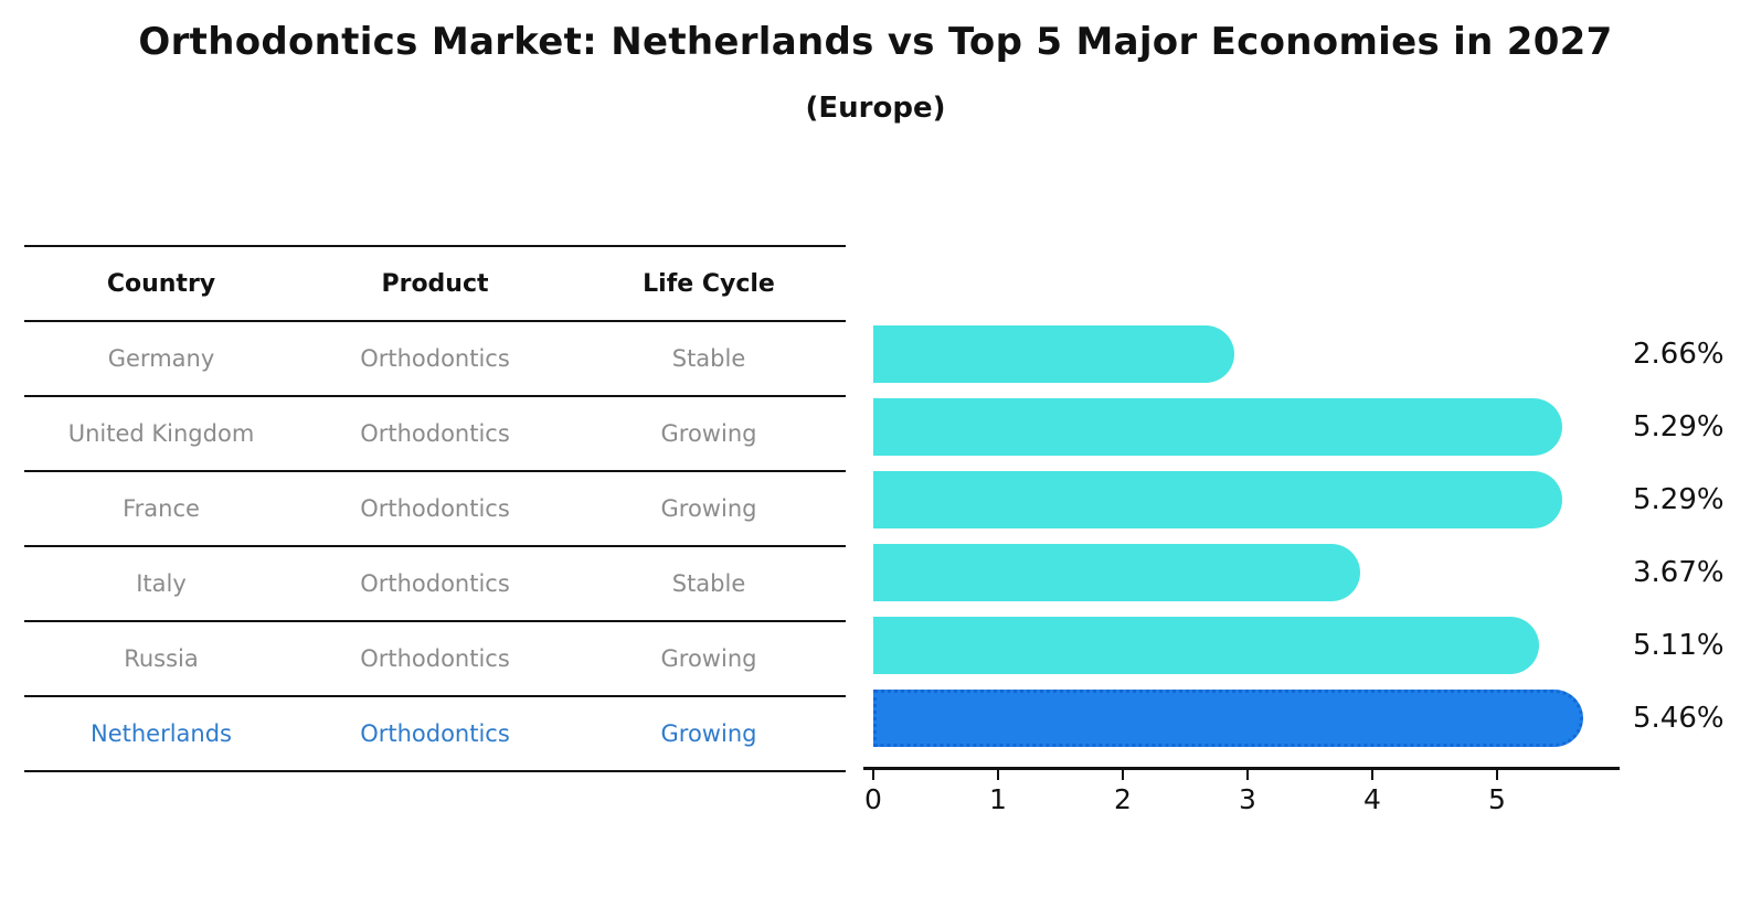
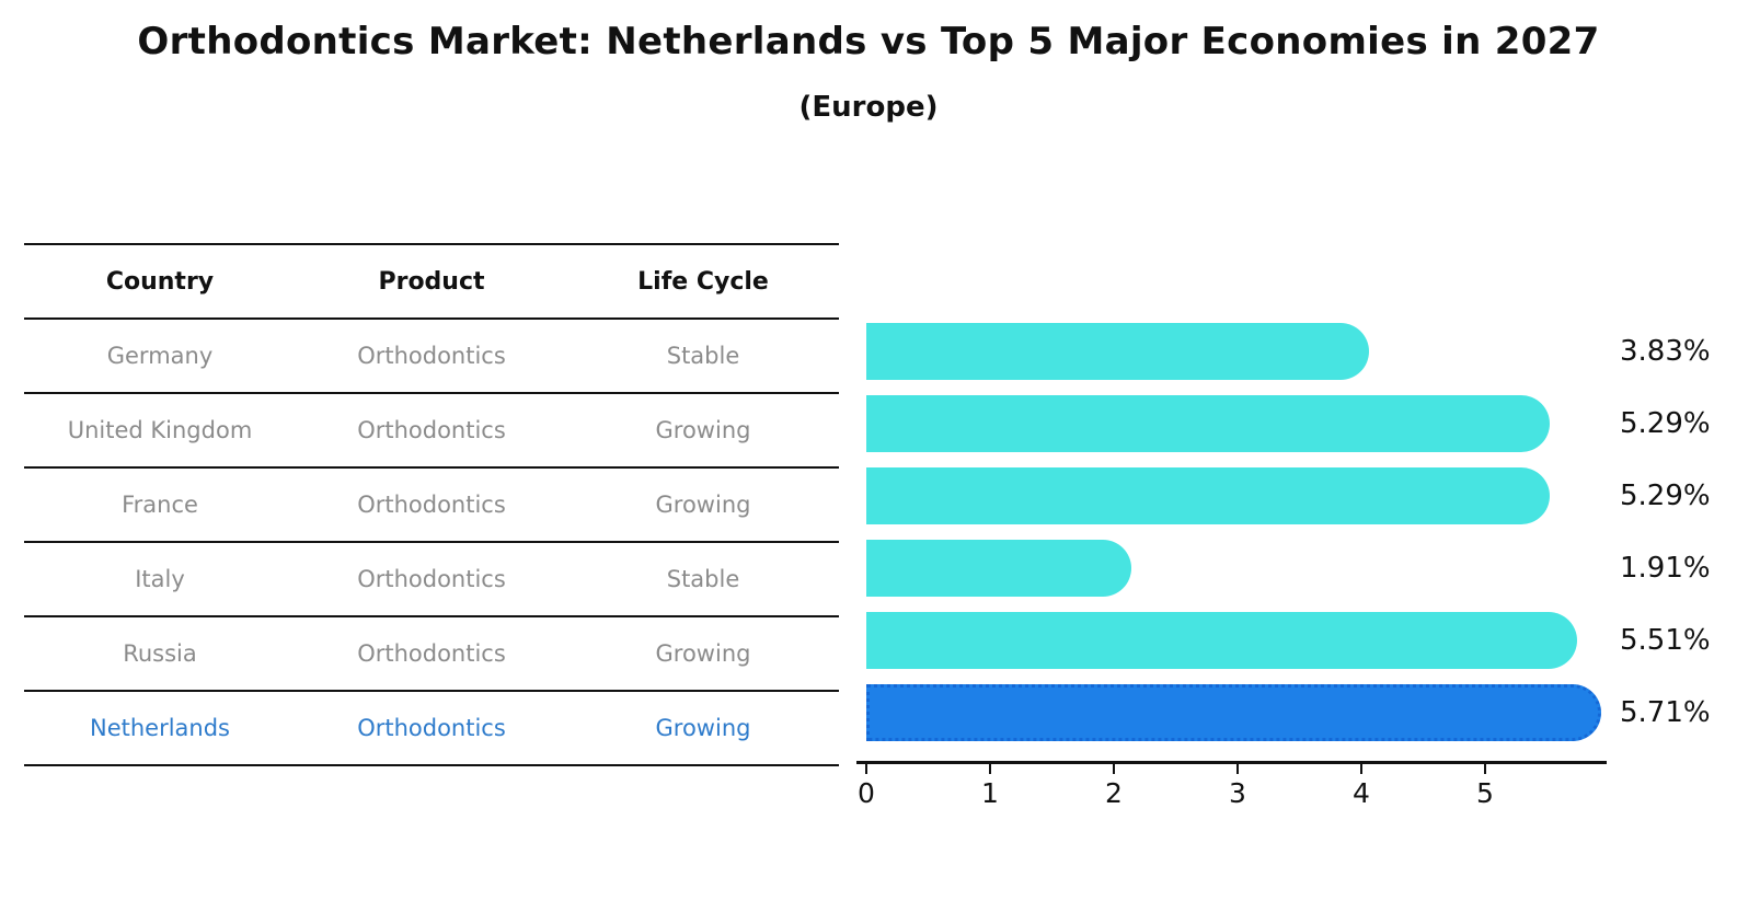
Germany: 2.66% -> 3.83%
Italy: 3.67% -> 1.91%
Russia: 5.11% -> 5.51%
Netherlands: 5.46% -> 5.71%
